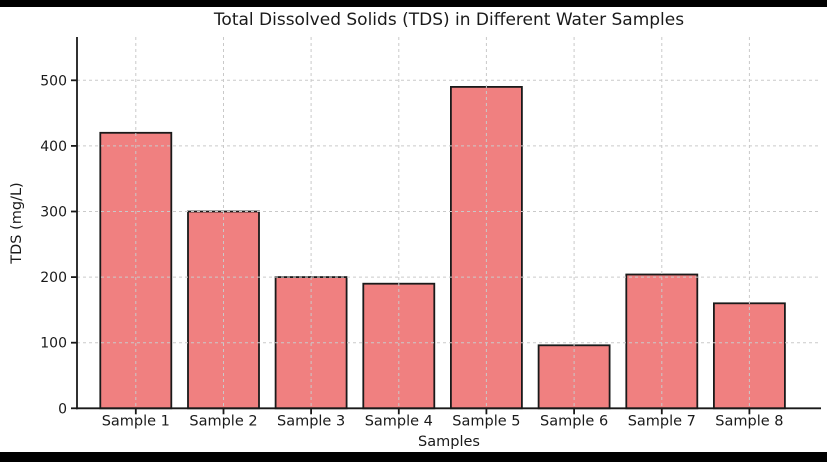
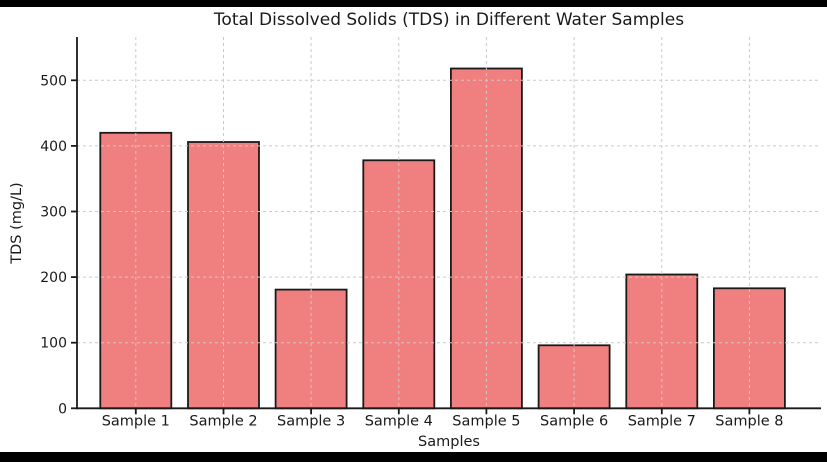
Sample 2: 300 -> 410
Sample 3: 200 -> 180
Sample 4: 190 -> 380
Sample 5: 490 -> 520
Sample 8: 160 -> 180
